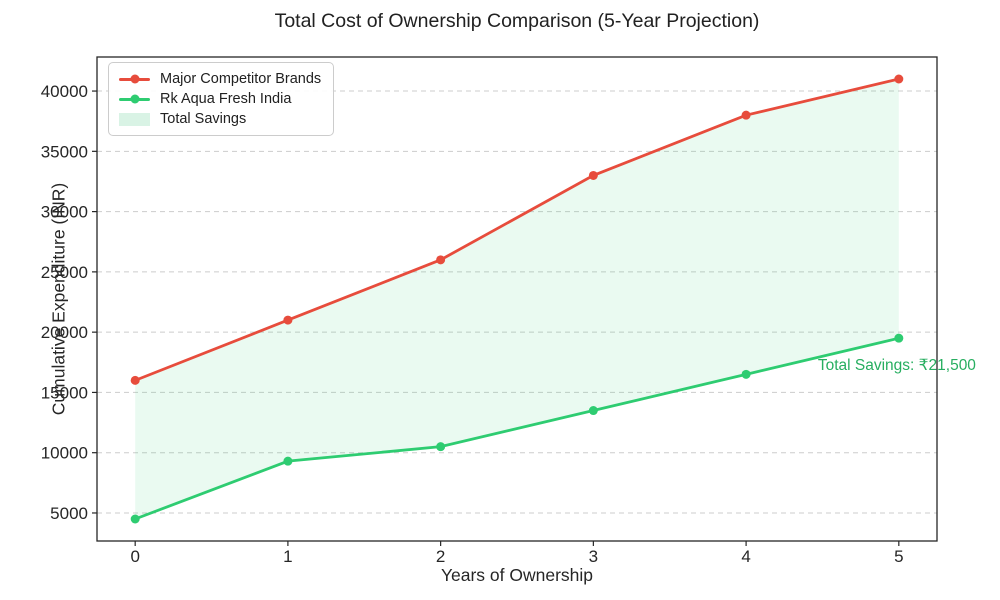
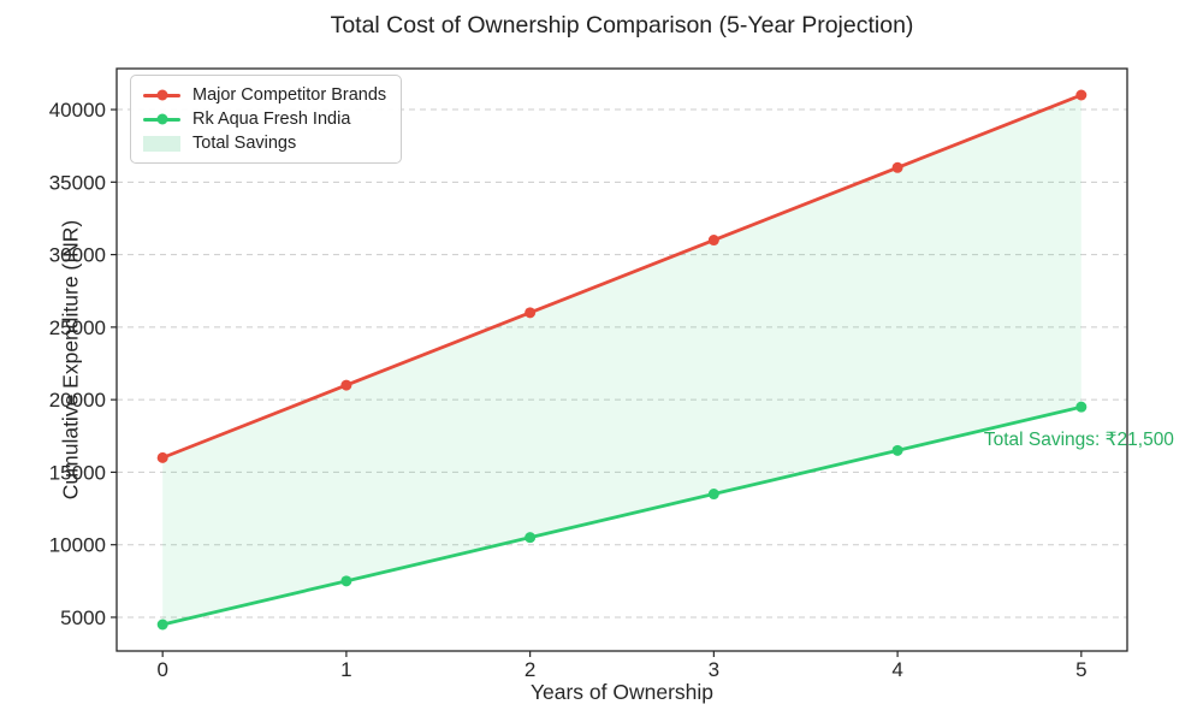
Rk Aqua Fresh India/1: 9300 -> 7500
Major Competitor Brands/3: 33000 -> 31000
Major Competitor Brands/4: 38000 -> 36000
